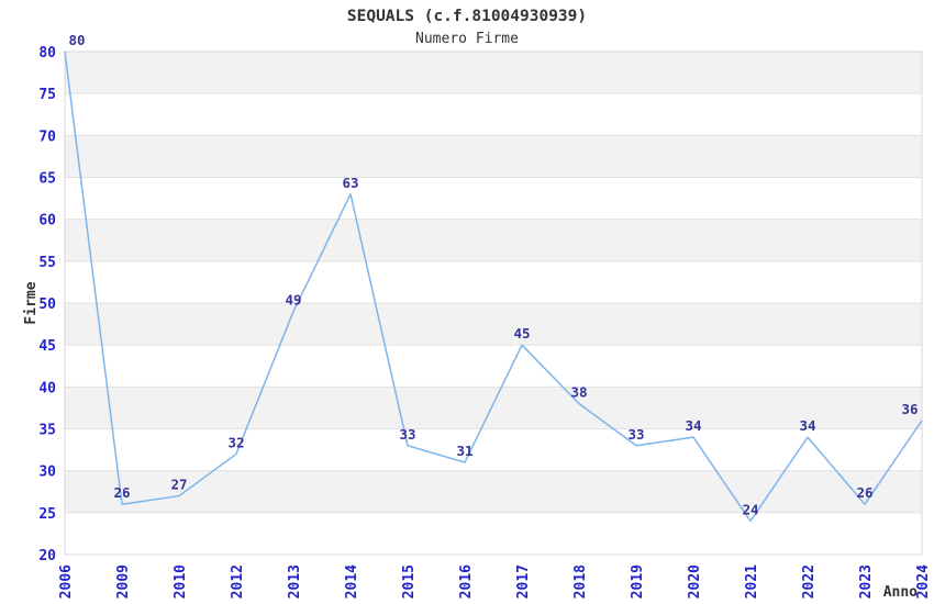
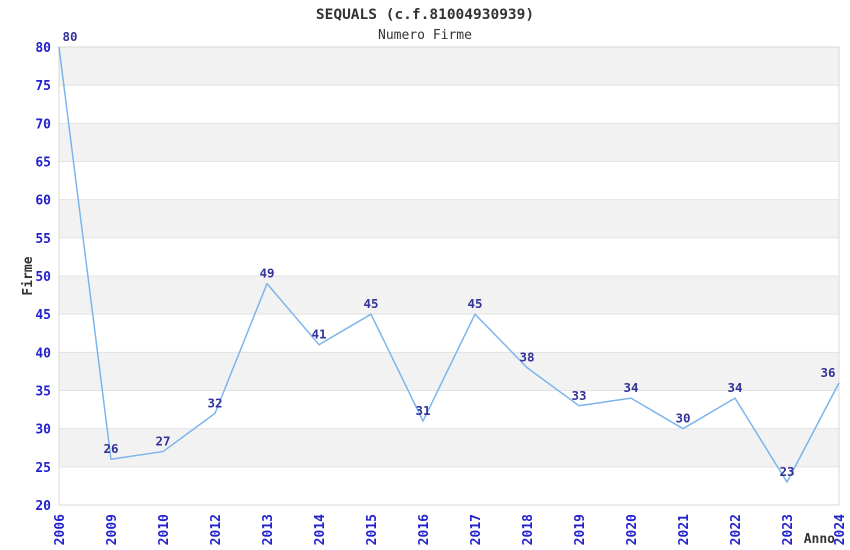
2014: 63 -> 41
2015: 33 -> 45
2021: 24 -> 30
2023: 26 -> 23
